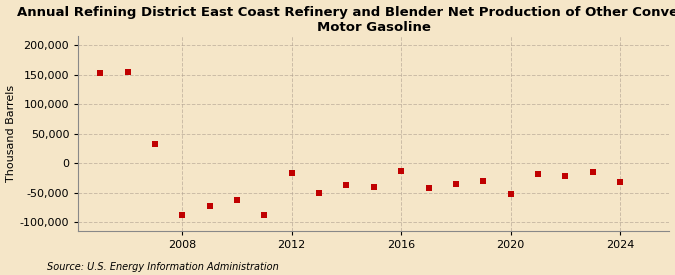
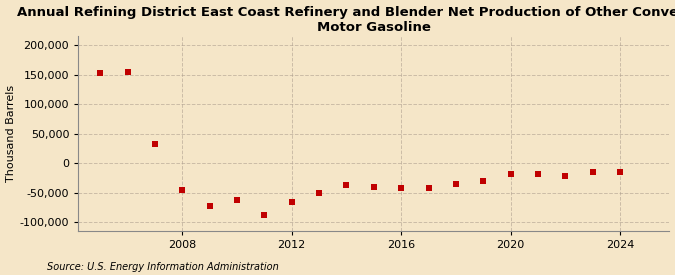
2008: -88,000 -> -46,000
2012: -16,000 -> -65,000
2016: -14,000 -> -42,000
2020: -52,000 -> -18,000
2024: -32,000 -> -15,000
